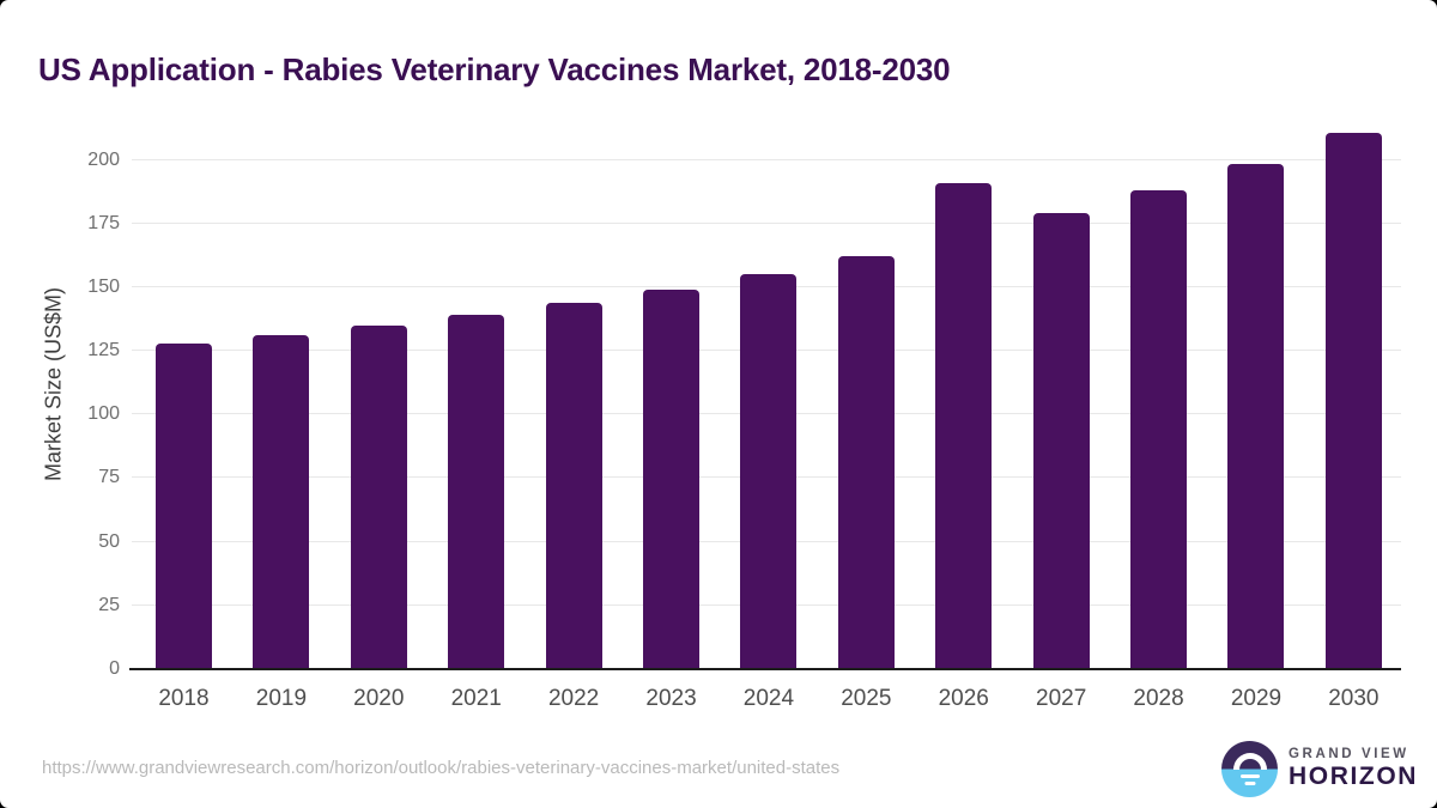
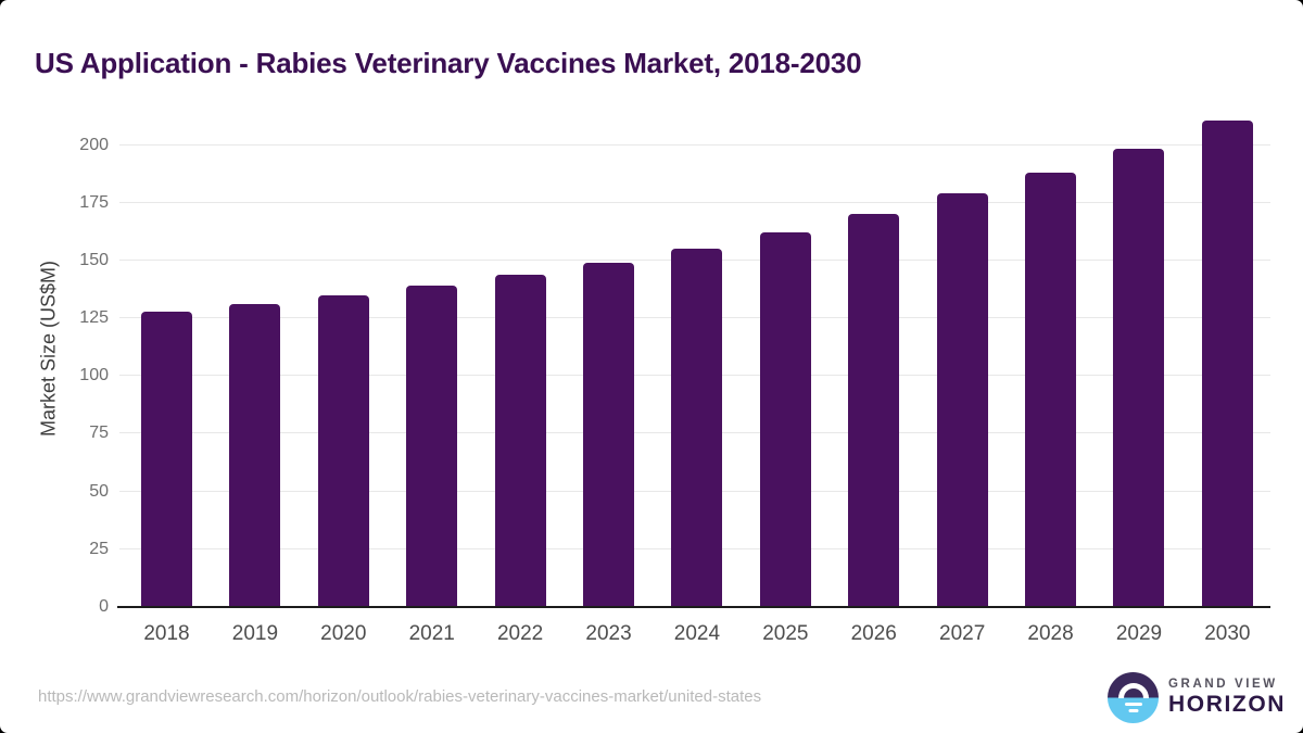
2026: 191 -> 170
